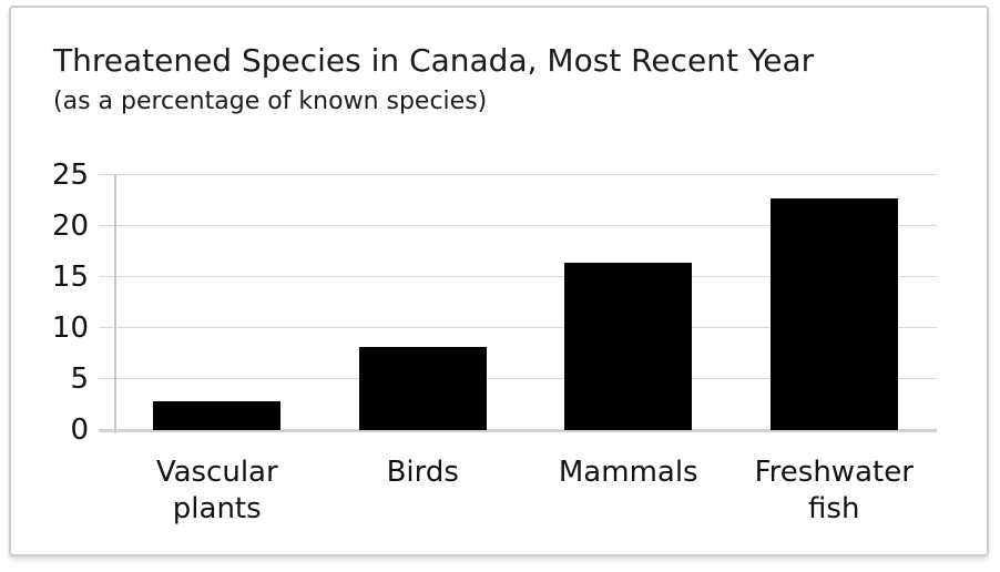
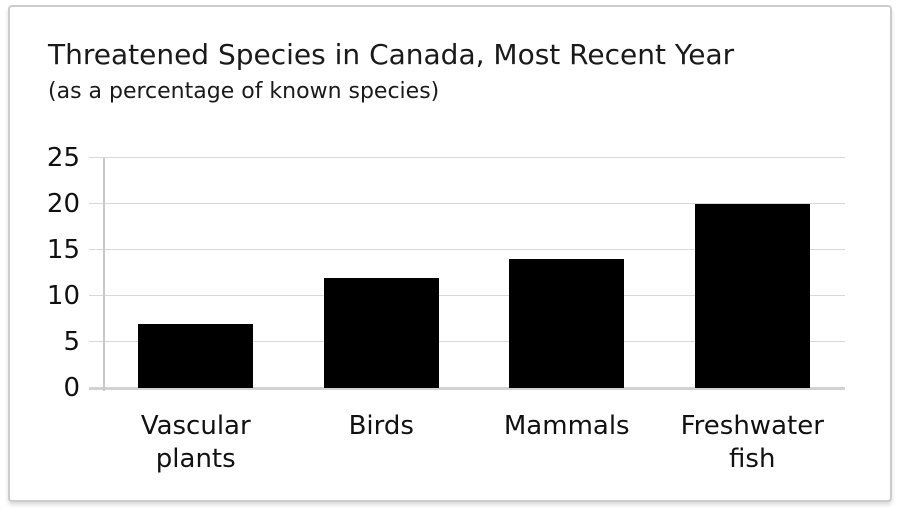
Vascular plants: 3 -> 7
Birds: 8 -> 12
Mammals: 16 -> 14
Freshwater fish: 23 -> 20
